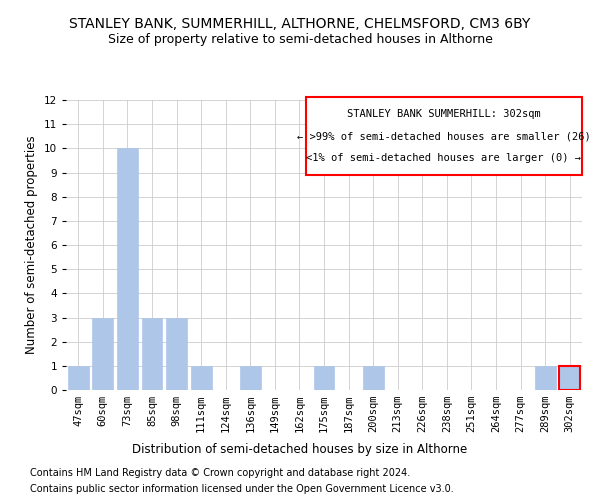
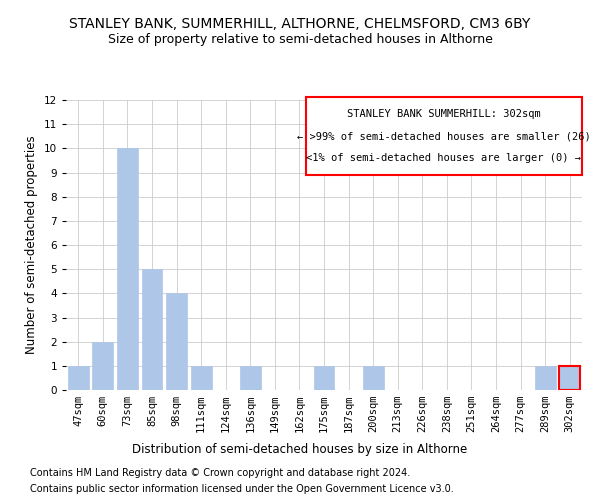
60sqm: 3 -> 2
85sqm: 3 -> 5
98sqm: 3 -> 4
